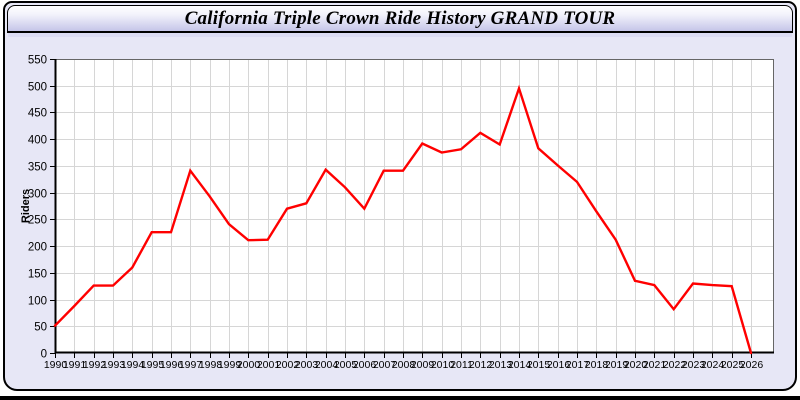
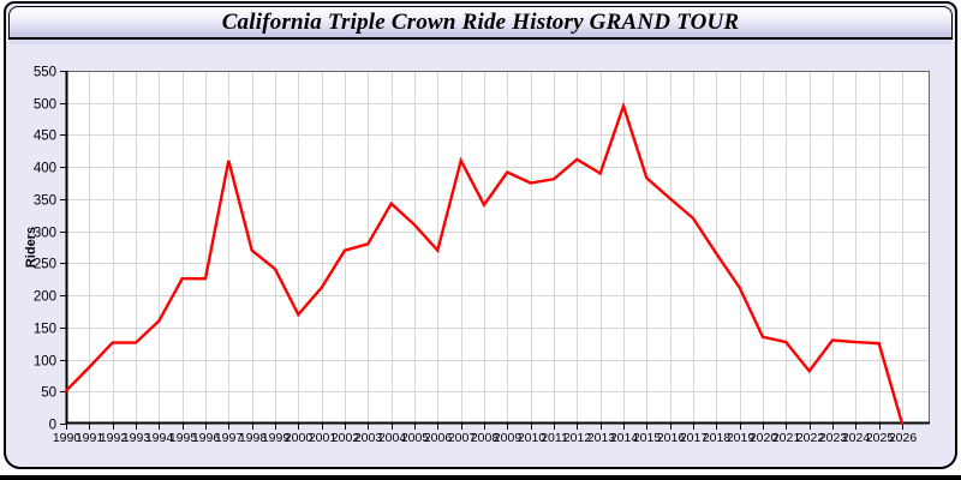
1997: 340 -> 410
1998: 290 -> 270
2000: 210 -> 170
2007: 340 -> 410
